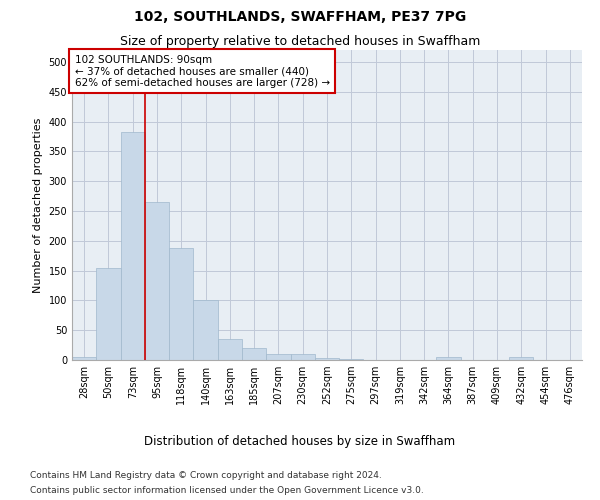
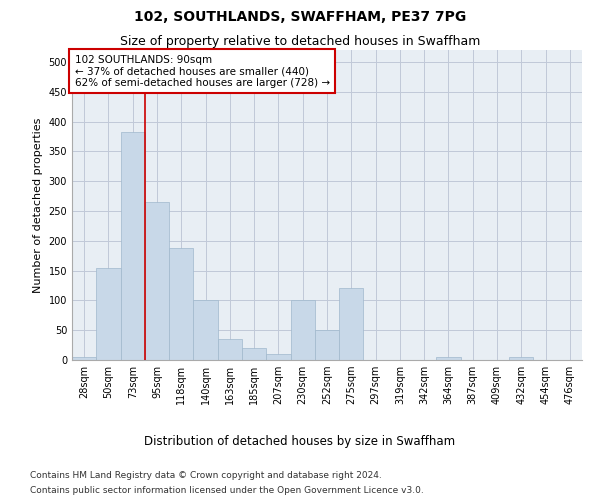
230sqm: 10 -> 100
252sqm: 4 -> 50
275sqm: 1 -> 120
